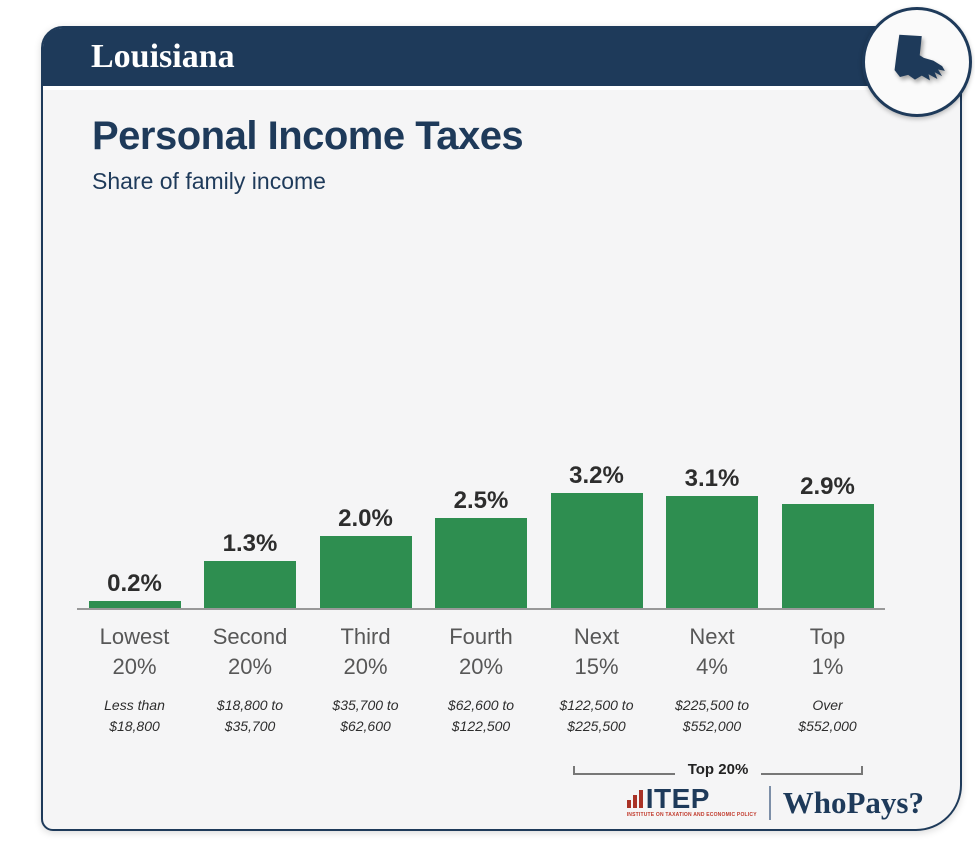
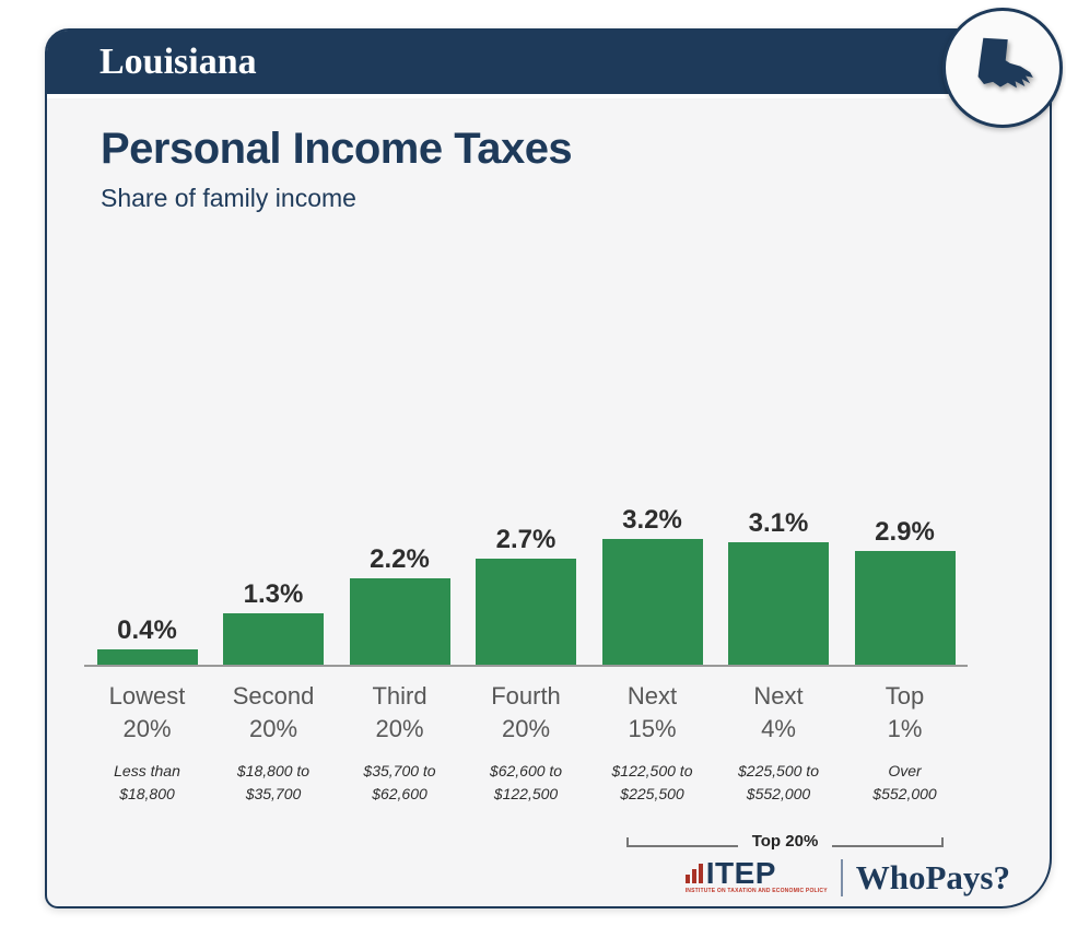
Lowest 20%: 0.2% -> 0.4%
Third 20%: 2.0% -> 2.2%
Fourth 20%: 2.5% -> 2.7%
